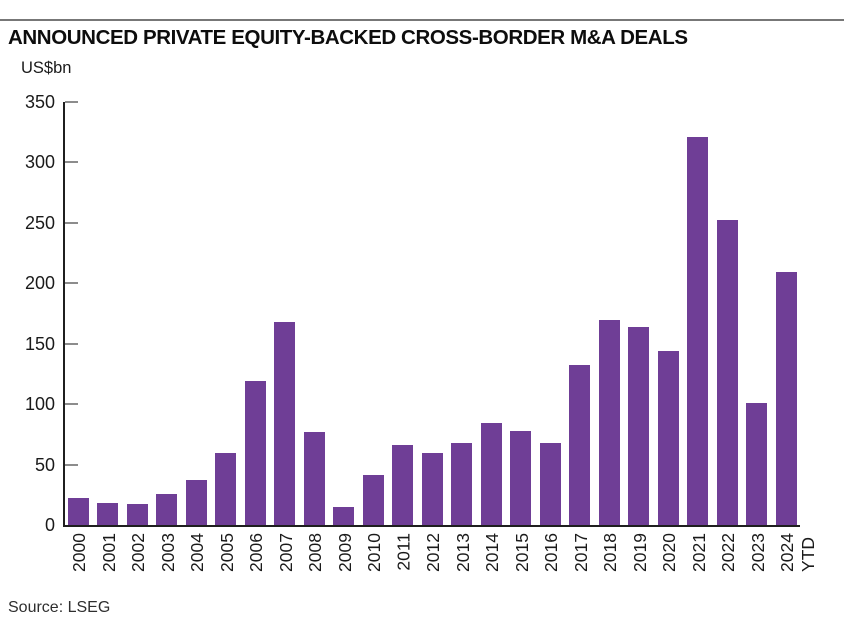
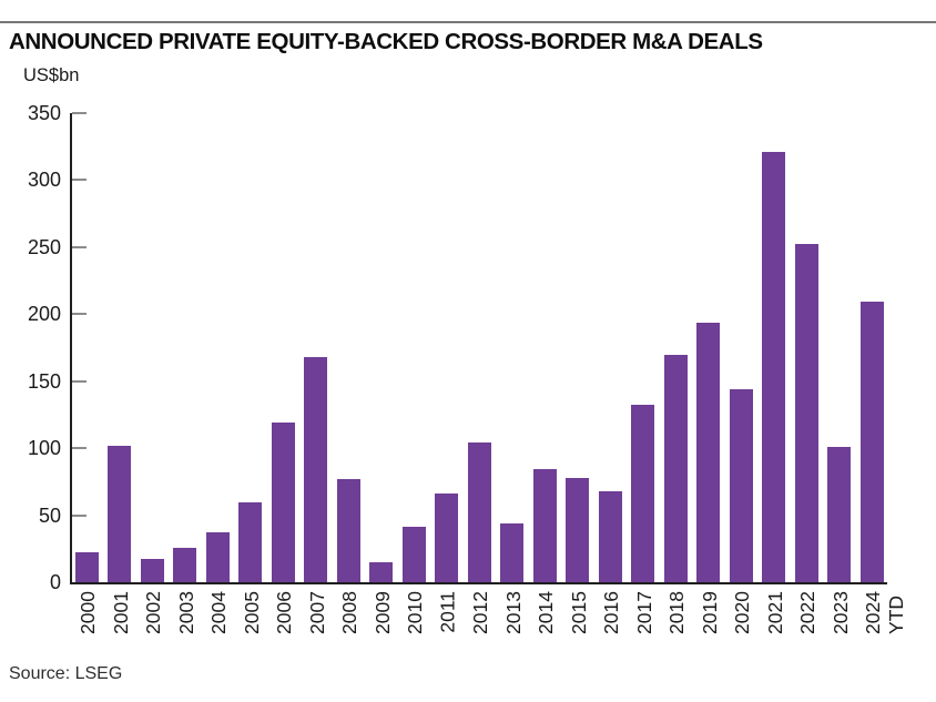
2001: 18 -> 102
2012: 60 -> 104
2013: 68 -> 44
2019: 164 -> 194
